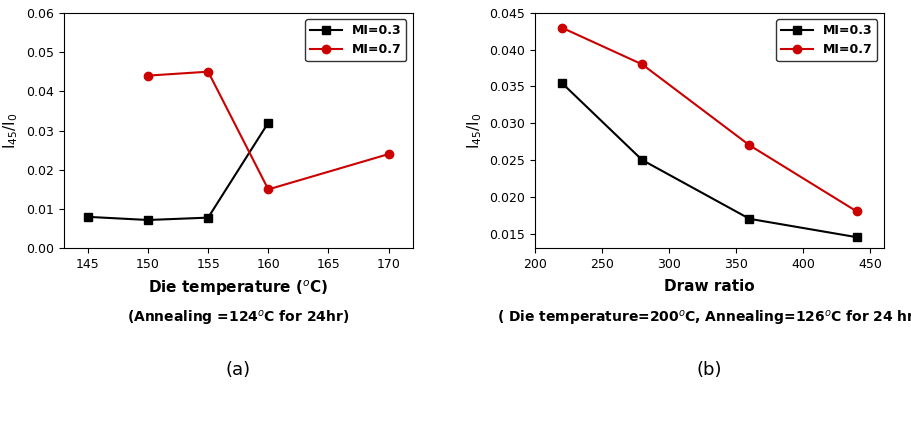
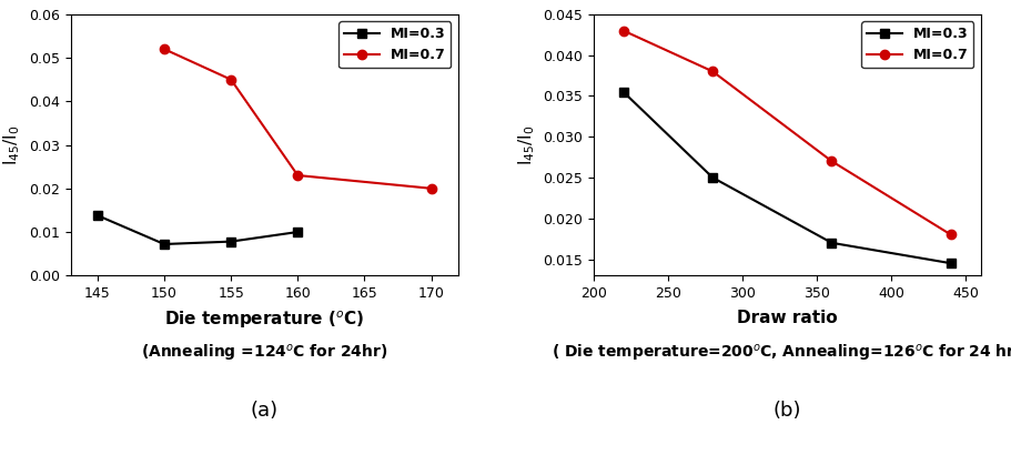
MI=0.3/145: 0.0080 -> 0.0138
MI=0.7/150: 0.044 -> 0.052
MI=0.3/160: 0.0320 -> 0.0100
MI=0.7/160: 0.015 -> 0.023
MI=0.7/170: 0.024 -> 0.020
